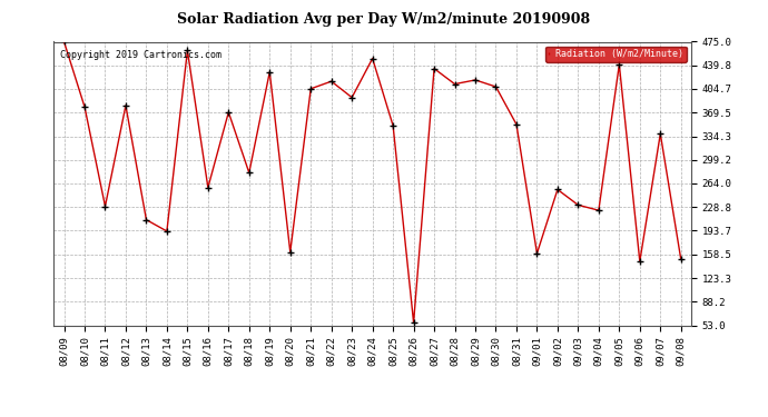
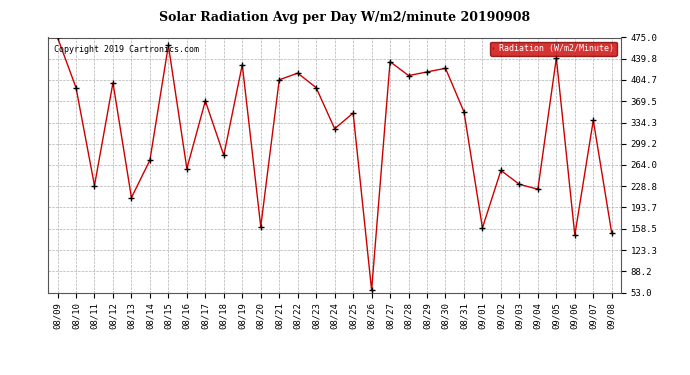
08/10: 378 -> 392
08/12: 380 -> 400
08/14: 193 -> 272
08/24: 450 -> 324
08/30: 408 -> 424
